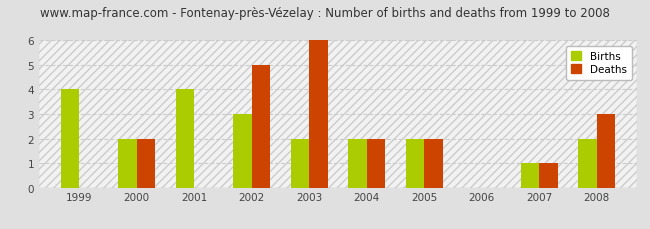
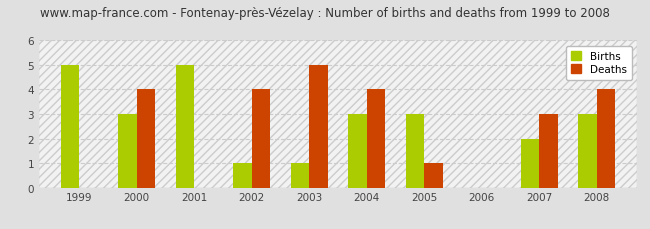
Births/1999: 4 -> 5
Births/2000: 2 -> 3
Deaths/2000: 2 -> 4
Births/2001: 4 -> 5
Births/2002: 3 -> 1
Deaths/2002: 5 -> 4
Births/2003: 2 -> 1
Deaths/2003: 6 -> 5
Births/2004: 2 -> 3
Deaths/2004: 2 -> 4
Births/2005: 2 -> 3
Deaths/2005: 2 -> 1
Births/2007: 1 -> 2
Deaths/2007: 1 -> 3
Births/2008: 2 -> 3
Deaths/2008: 3 -> 4
